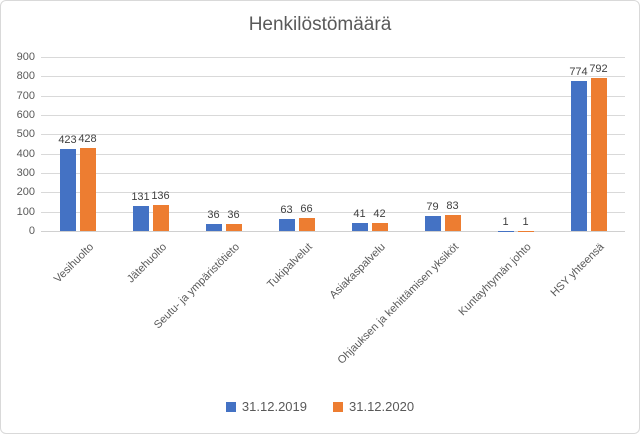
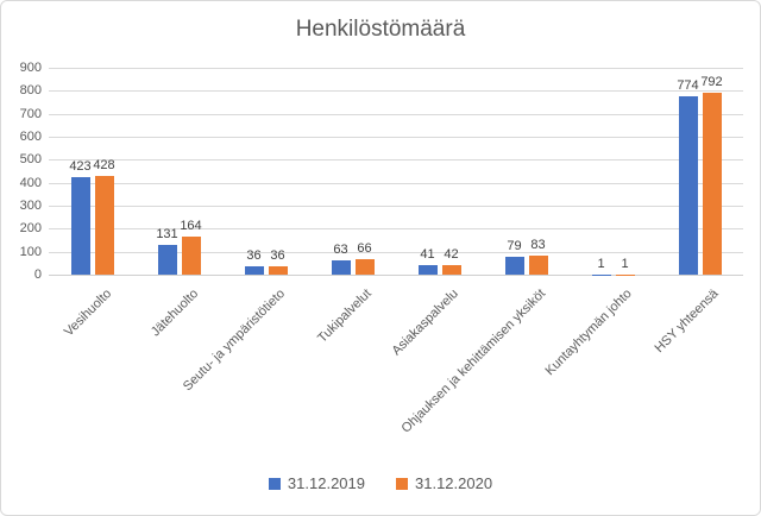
31.12.2020/Jätehuolto: 136 -> 164
